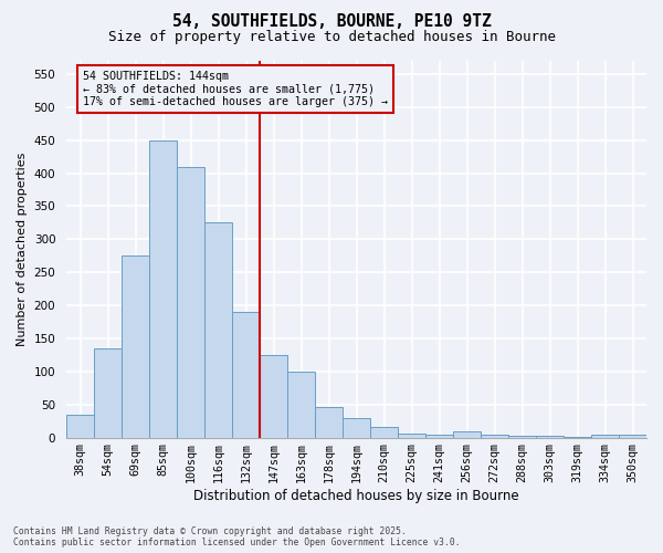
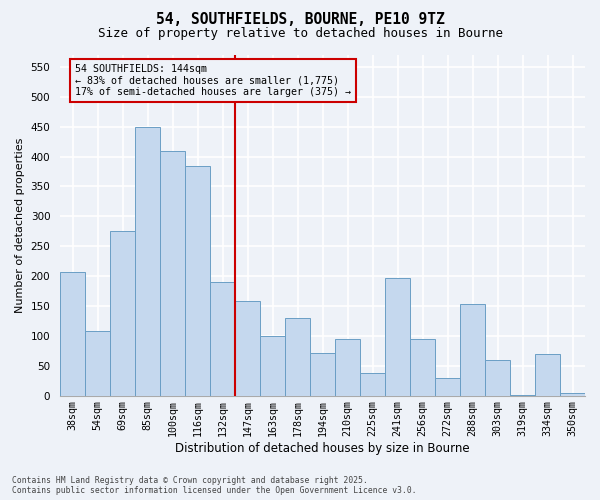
38sqm: 35 -> 206
54sqm: 135 -> 108
116sqm: 325 -> 384
147sqm: 125 -> 158
178sqm: 46 -> 130
194sqm: 30 -> 72
210sqm: 16 -> 94
225sqm: 6 -> 38
241sqm: 5 -> 196
256sqm: 10 -> 94
272sqm: 4 -> 30
288sqm: 2 -> 154
303sqm: 3 -> 60
334sqm: 5 -> 70
